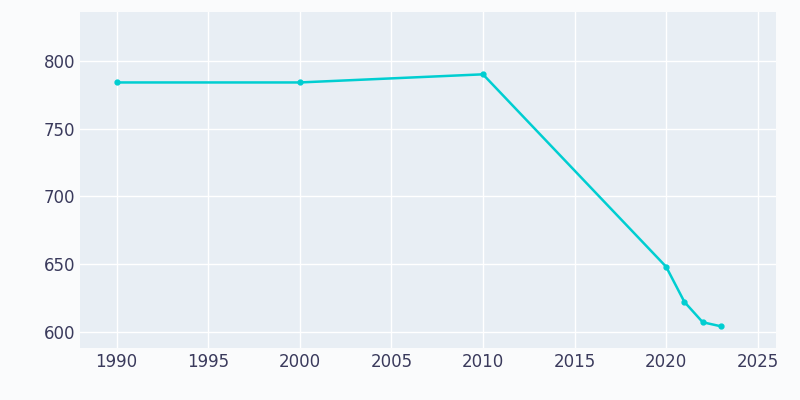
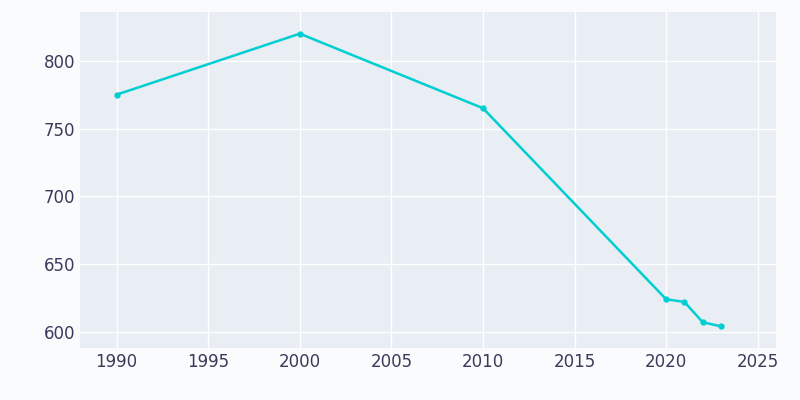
1990: 784 -> 775
2000: 784 -> 820
2010: 790 -> 765
2020: 648 -> 624
